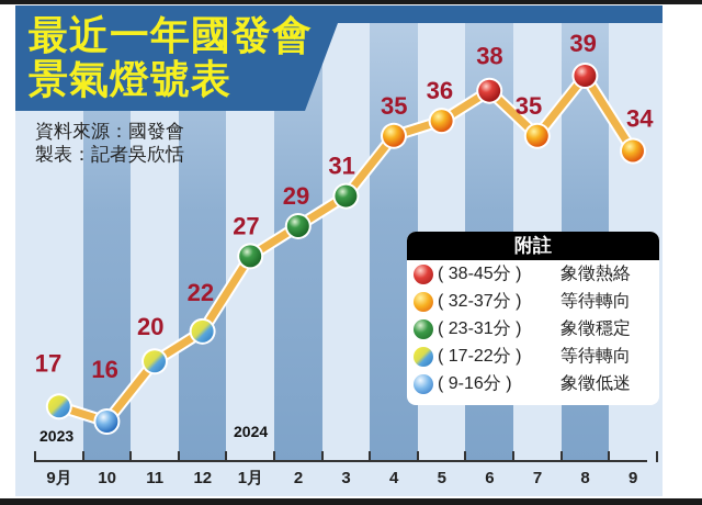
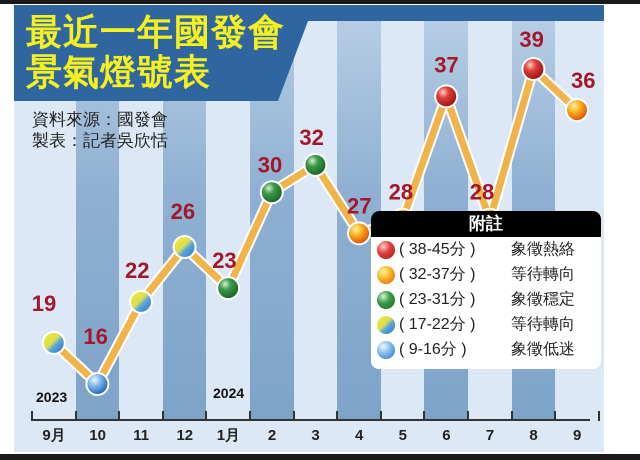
9月: 17 -> 19
11: 20 -> 22
12: 22 -> 26
1月: 27 -> 23
2: 29 -> 30
3: 31 -> 32
4: 35 -> 27
5: 36 -> 28
6: 38 -> 37
7: 35 -> 28
9: 34 -> 36
